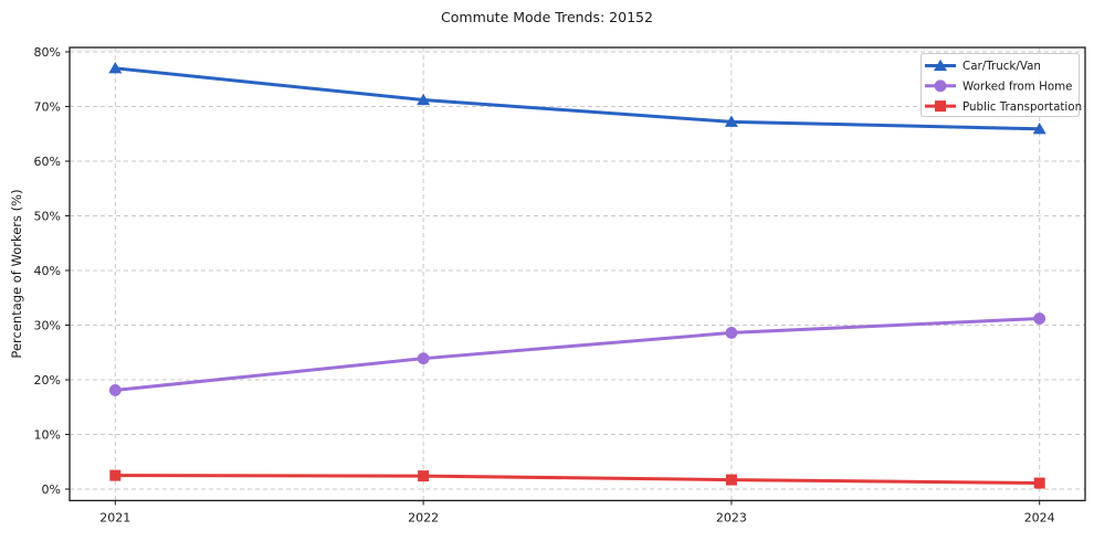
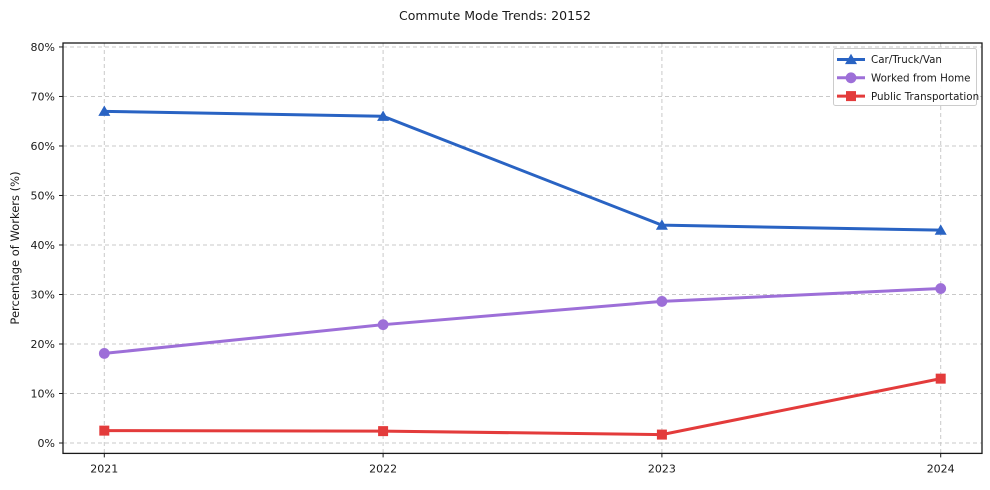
Car/Truck/Van/2021: 77% -> 67%
Car/Truck/Van/2022: 71% -> 66%
Car/Truck/Van/2023: 67% -> 44%
Car/Truck/Van/2024: 66% -> 43%
Public Transportation/2024: 1% -> 13%
